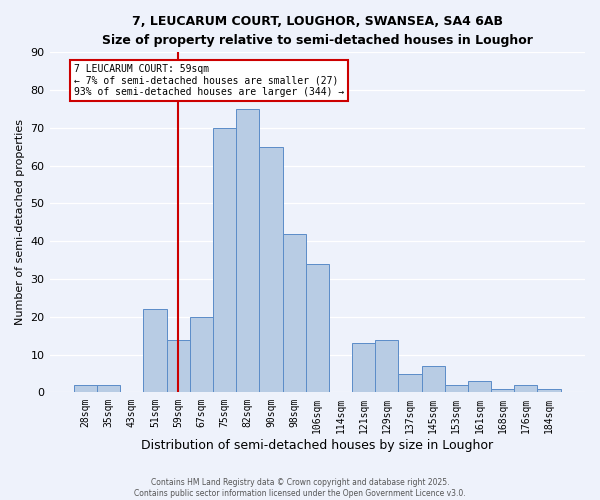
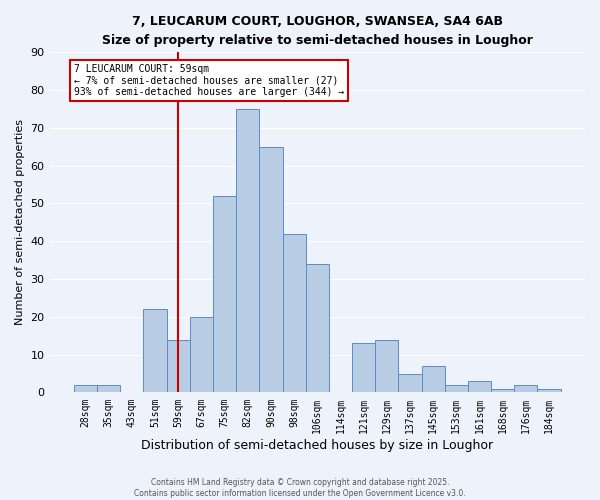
75sqm: 70 -> 52
